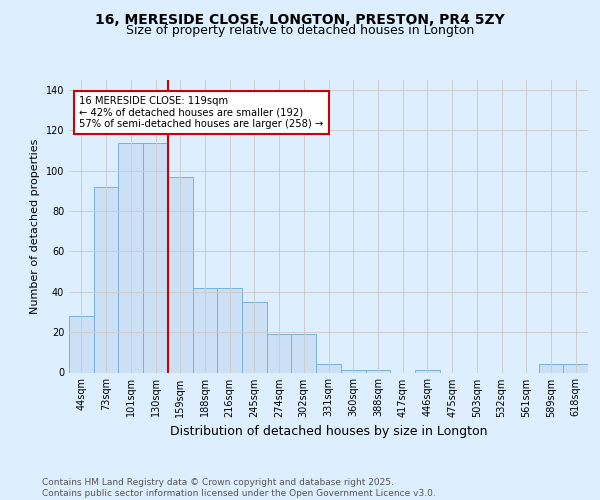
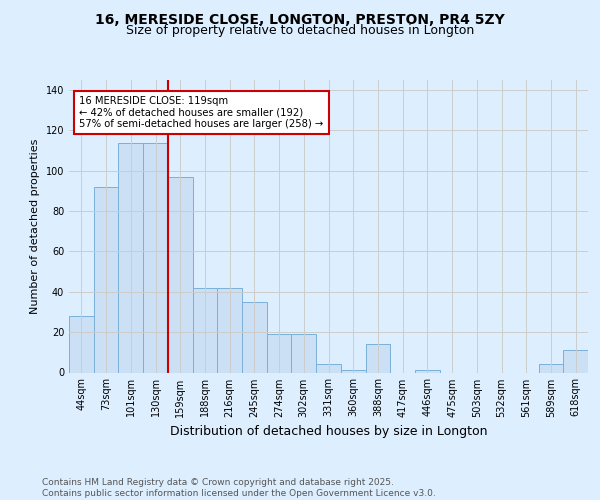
388sqm: 1 -> 14
618sqm: 4 -> 11
